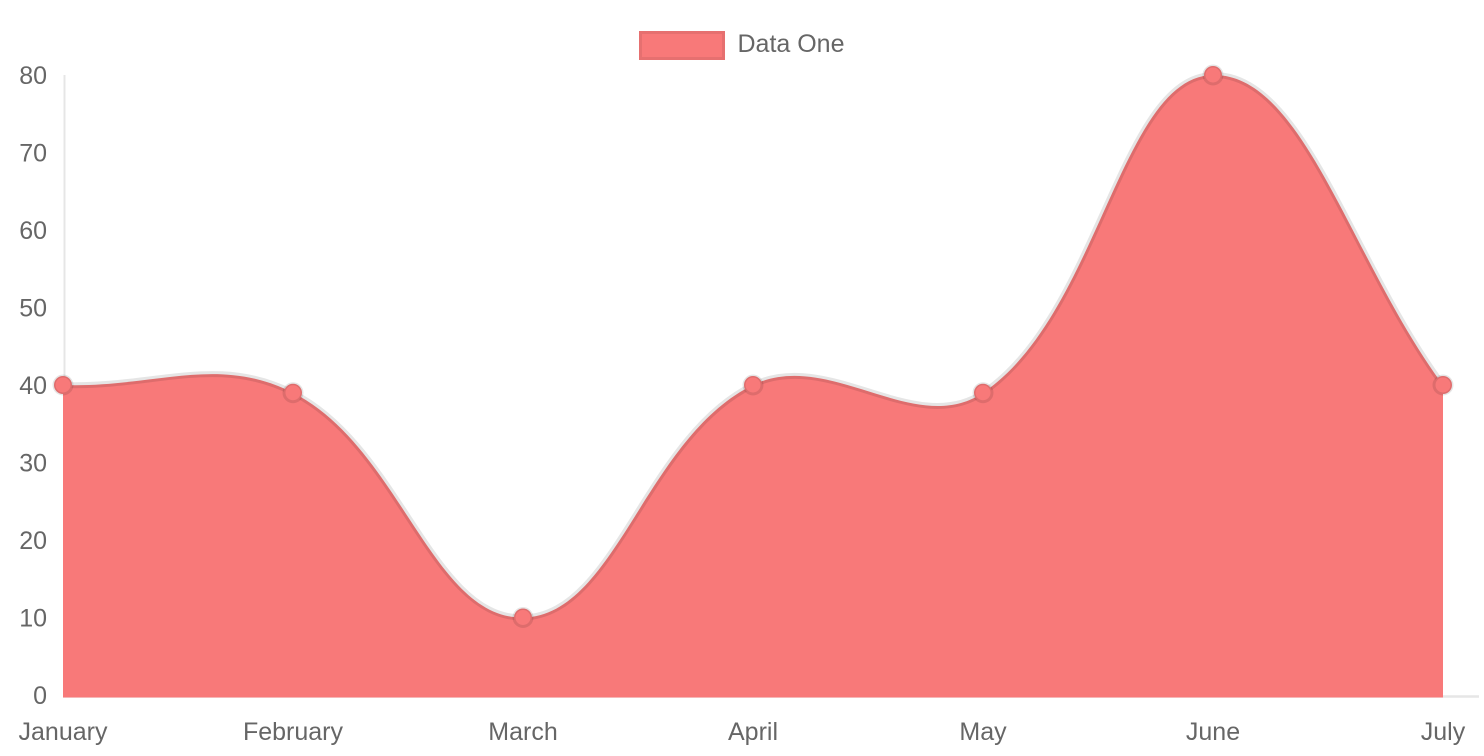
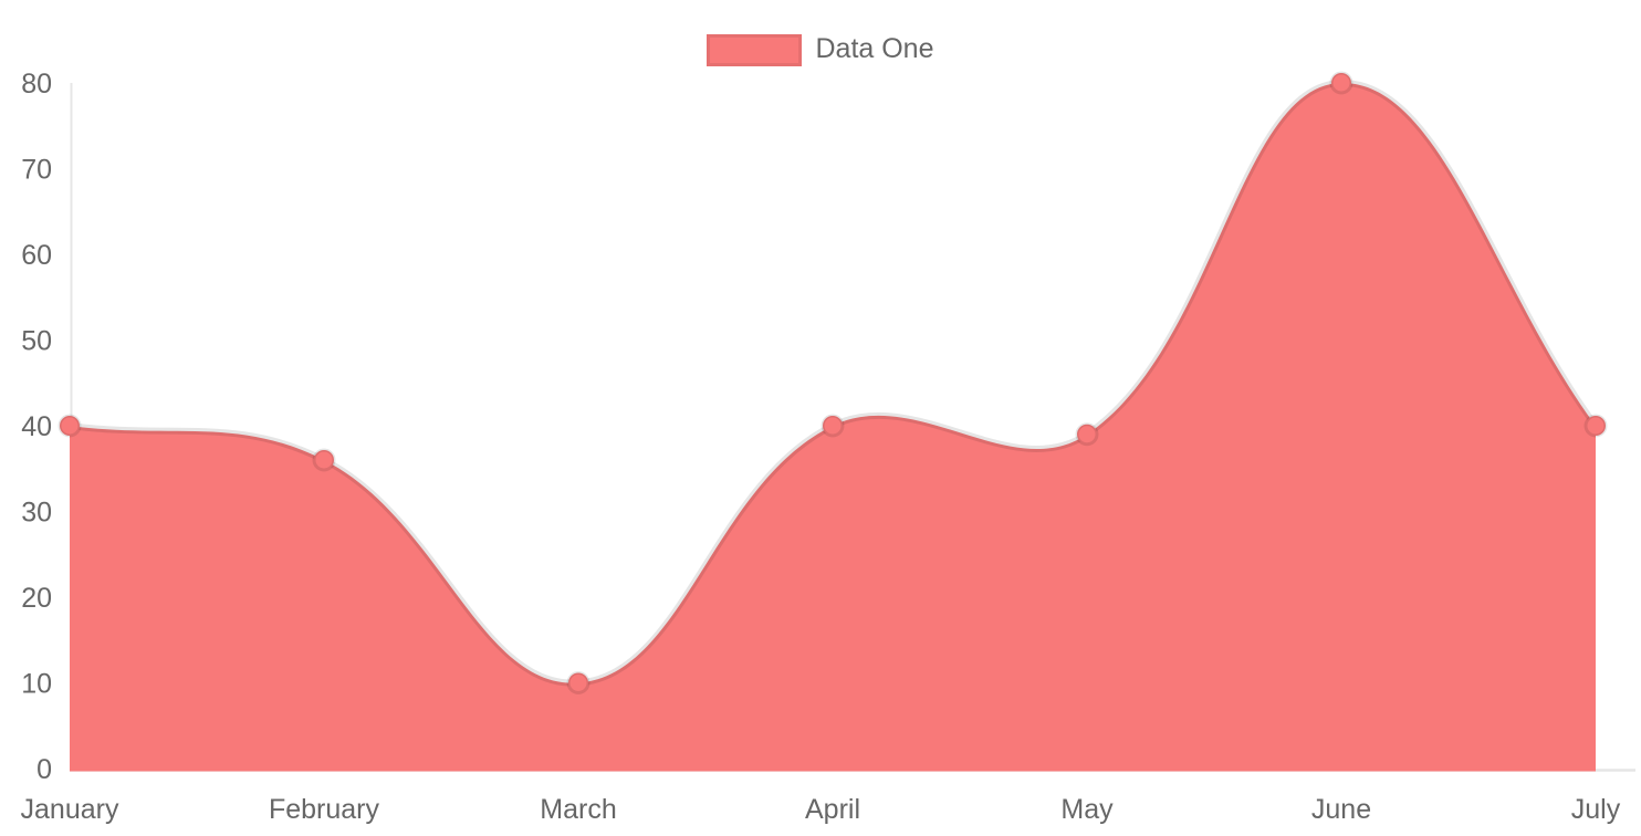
February: 39 -> 36
